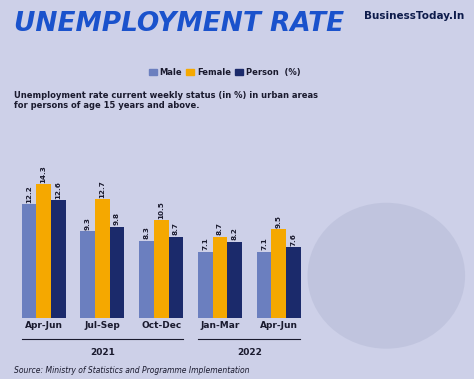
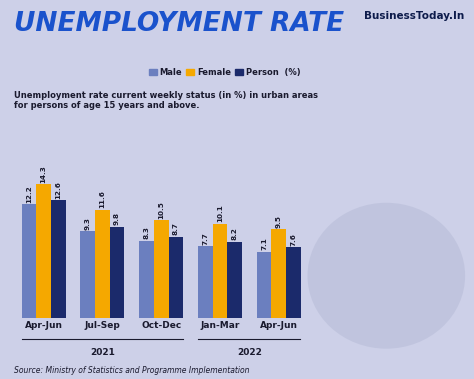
Female/Jul-Sep: 12.7 -> 11.6
Male/Jan-Mar: 7.1 -> 7.7
Female/Jan-Mar: 8.7 -> 10.1
